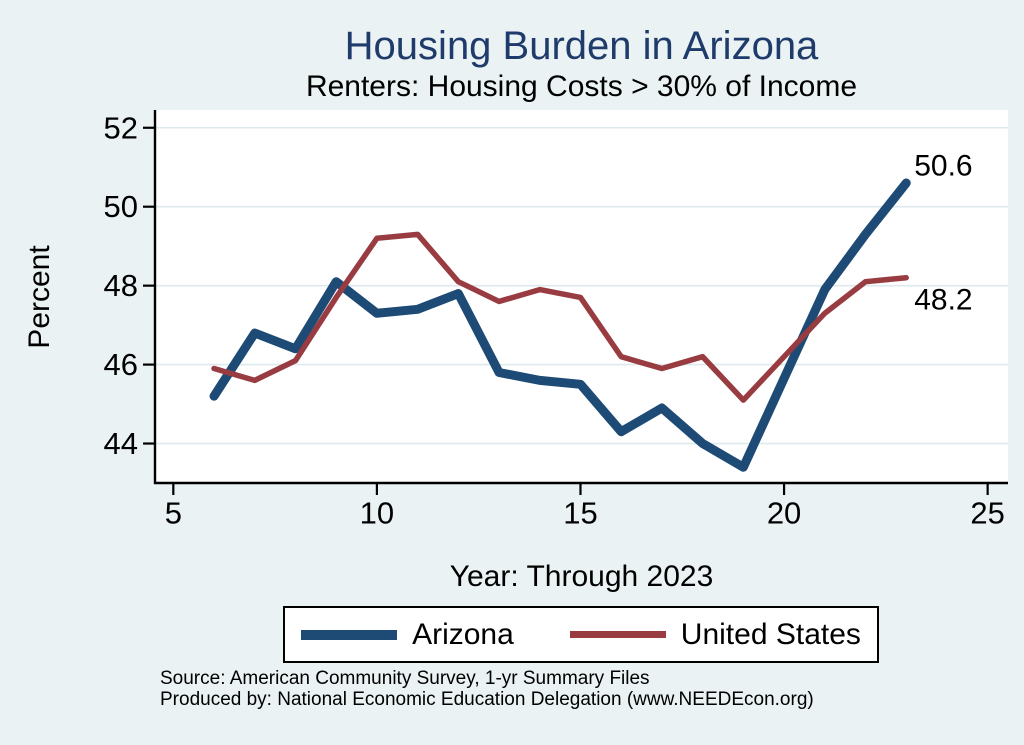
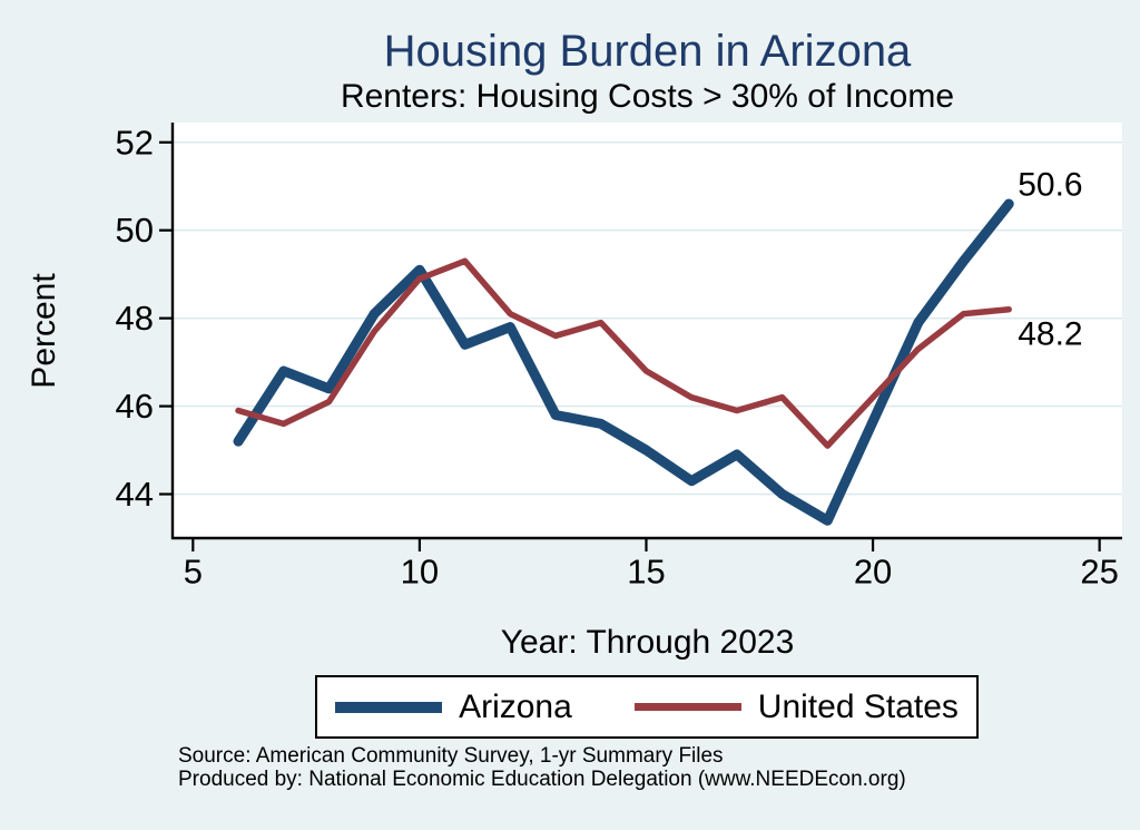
Arizona/10: 47.3 -> 49.1
United States/10: 49.2 -> 48.9
Arizona/15: 45.5 -> 45.0
United States/15: 47.7 -> 46.8
